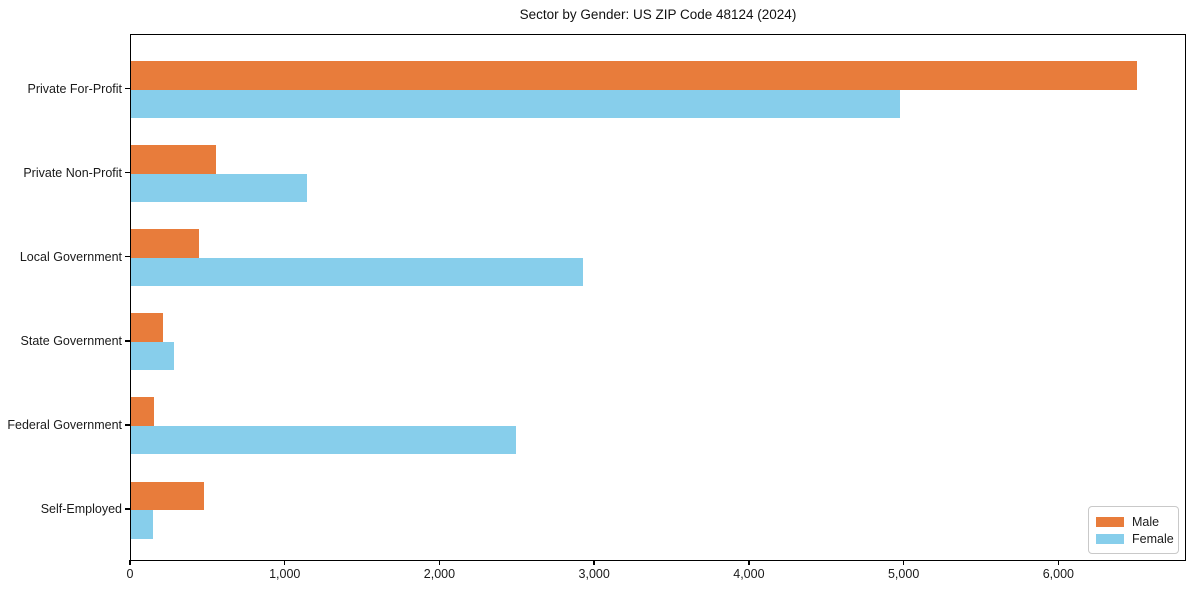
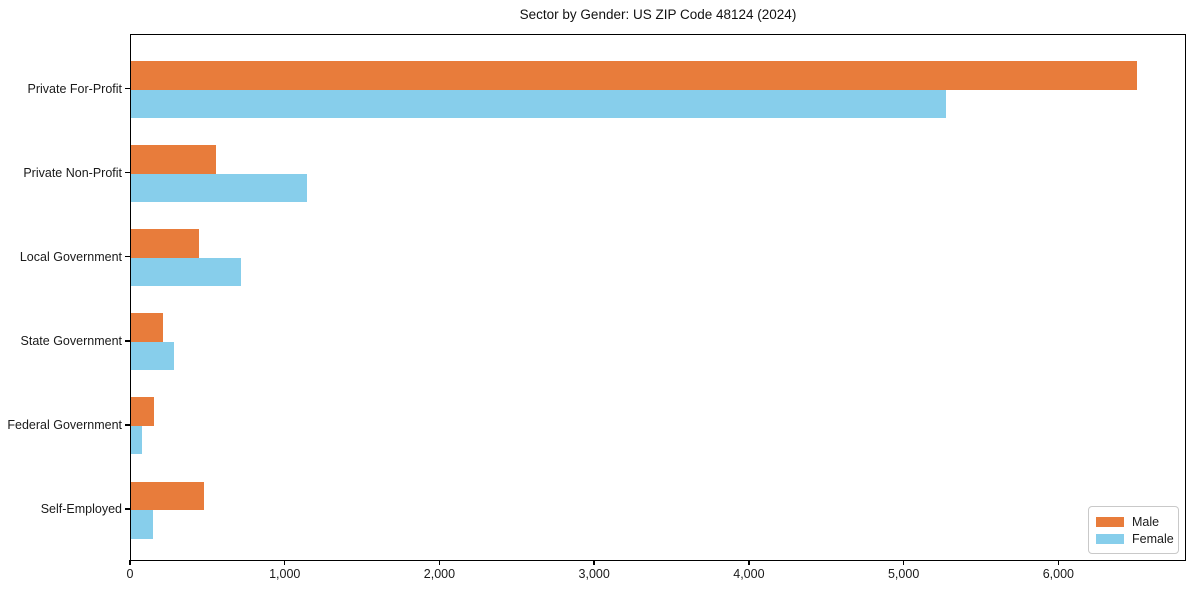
Female/Private For-Profit: 4970 -> 5270
Female/Local Government: 2920 -> 710
Female/Federal Government: 2490 -> 70
